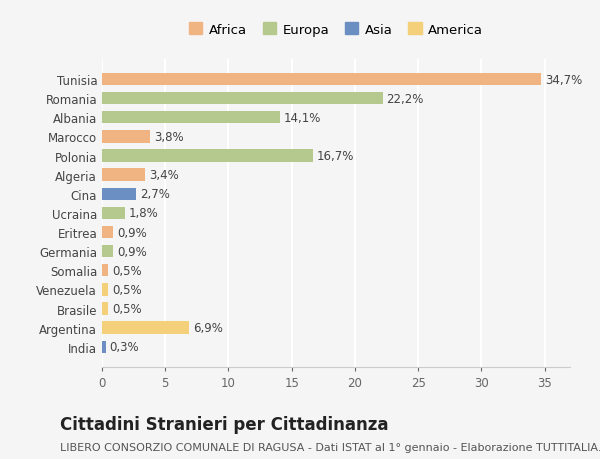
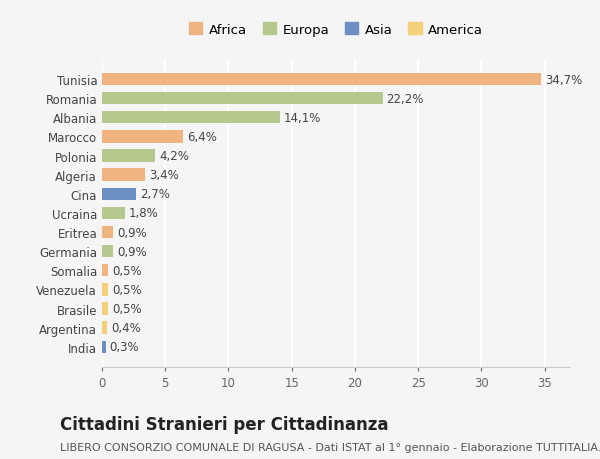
Marocco: 3,8% -> 6,4%
Polonia: 16,7% -> 4,2%
Argentina: 6,9% -> 0,4%
